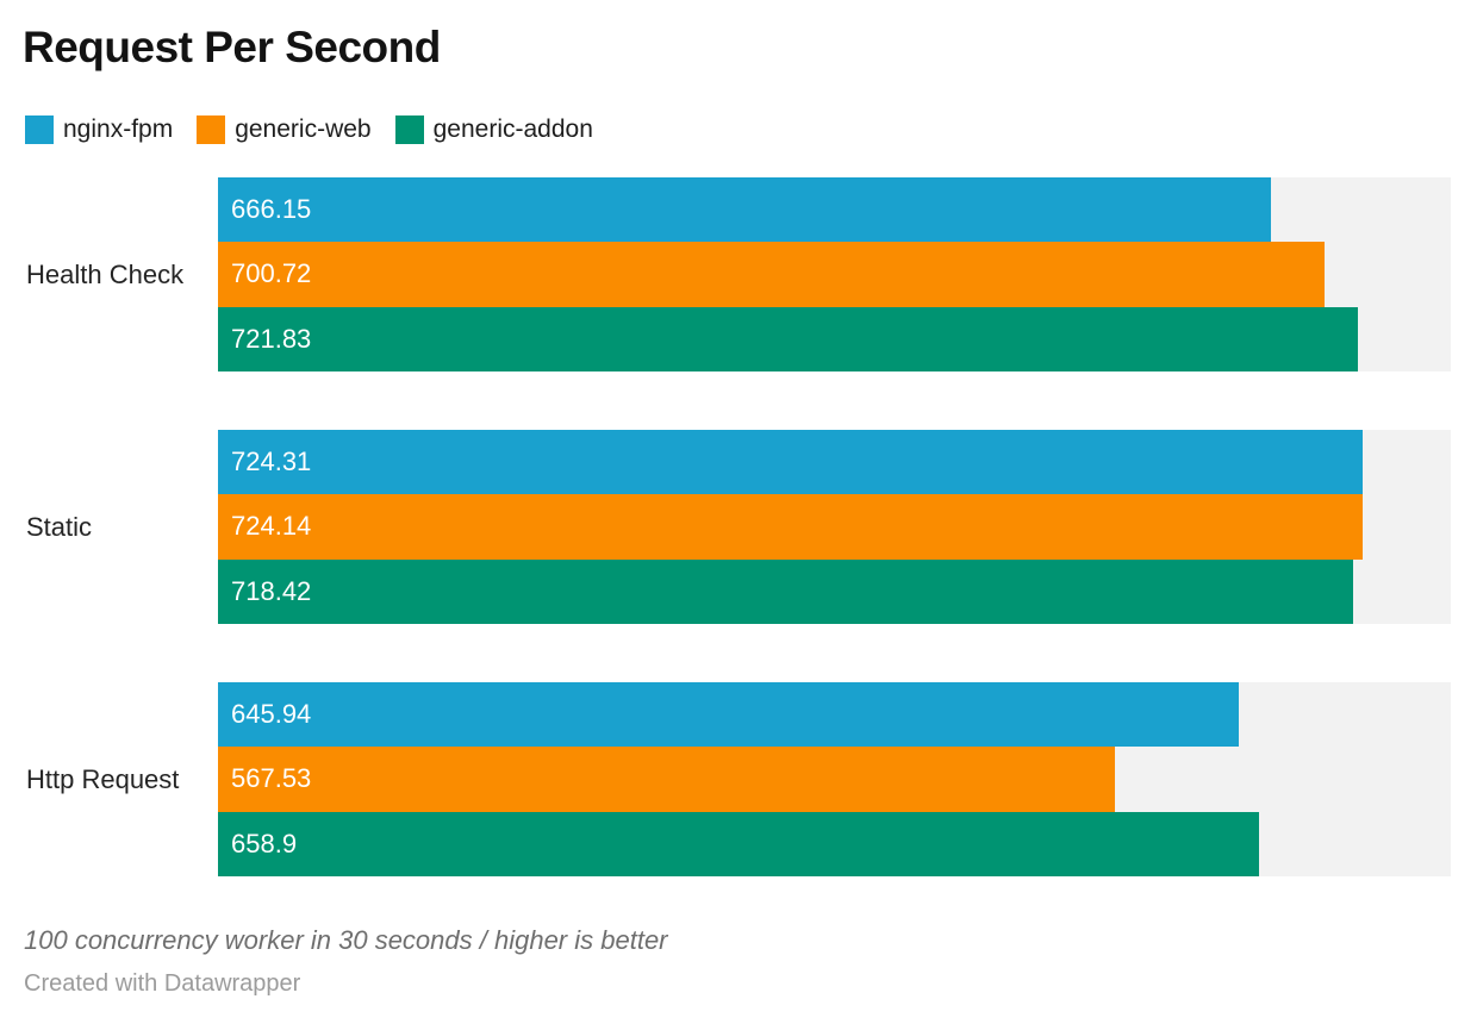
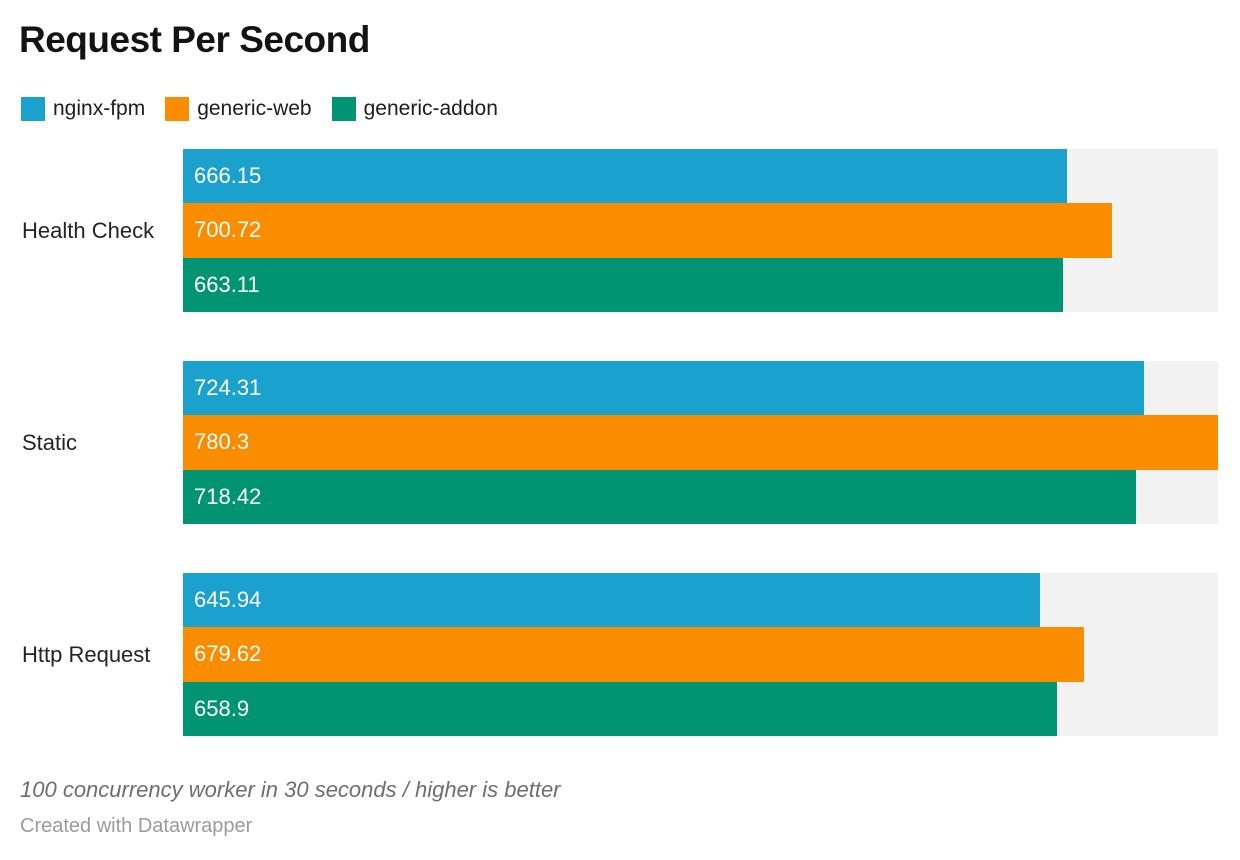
generic-addon/Health Check: 721.83 -> 663.11
generic-web/Static: 724.14 -> 780.3
generic-web/Http Request: 567.53 -> 679.62
